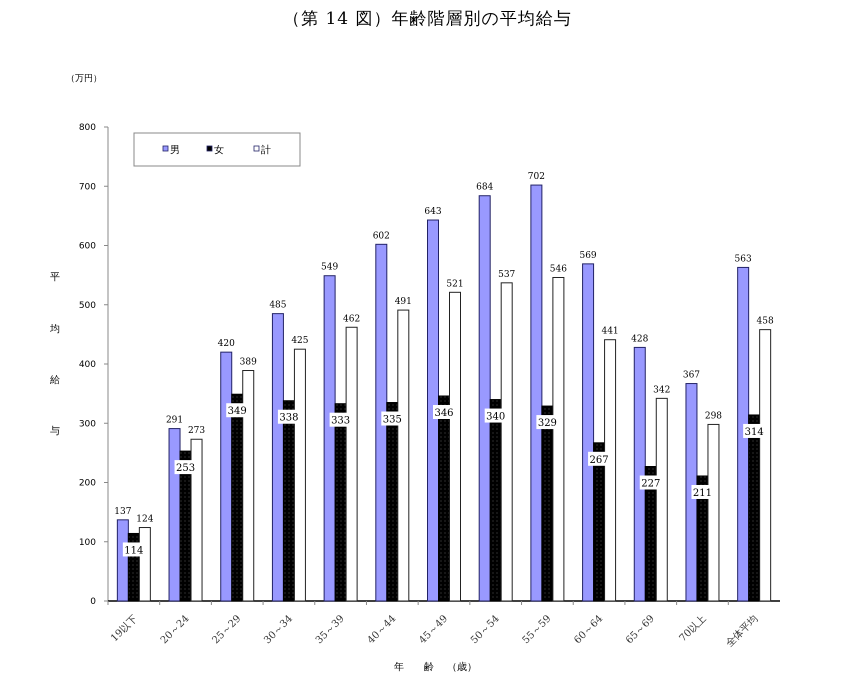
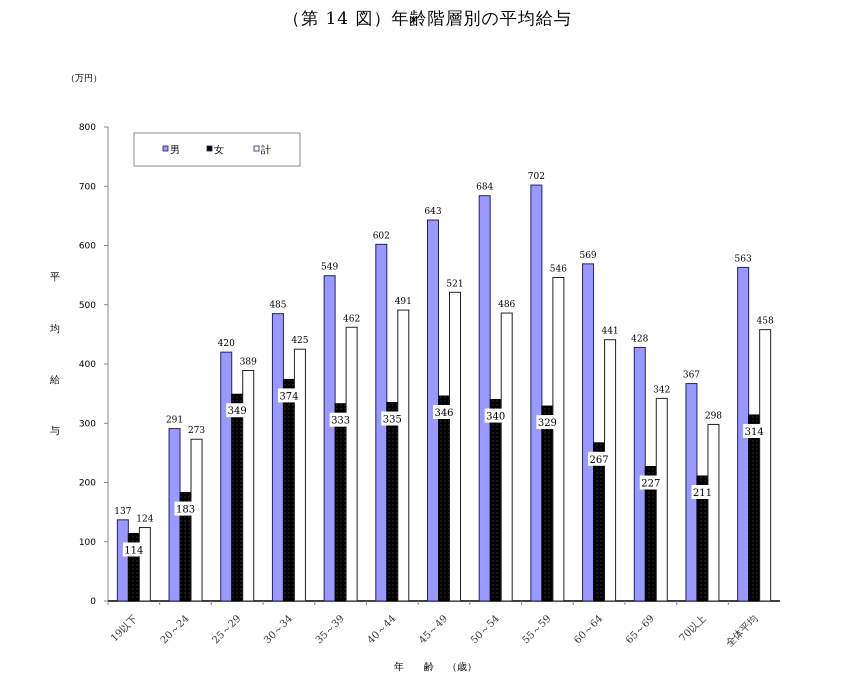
女/20～24: 253 -> 183
女/30～34: 338 -> 374
計/50～54: 537 -> 486
